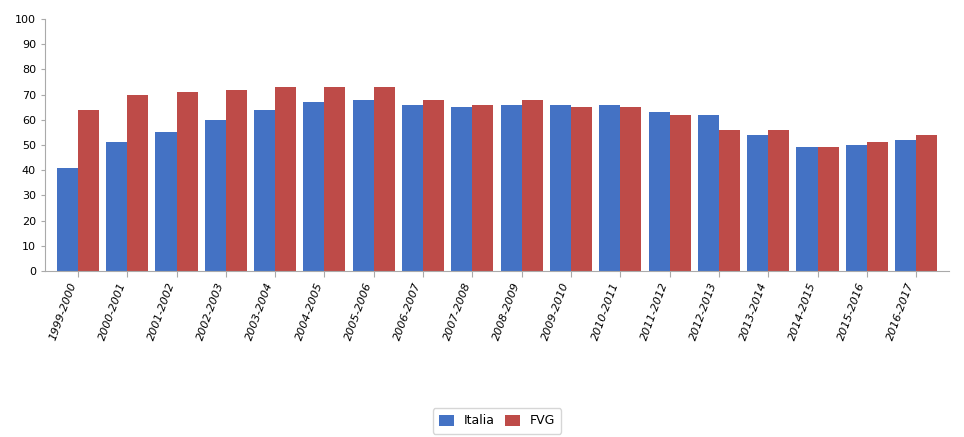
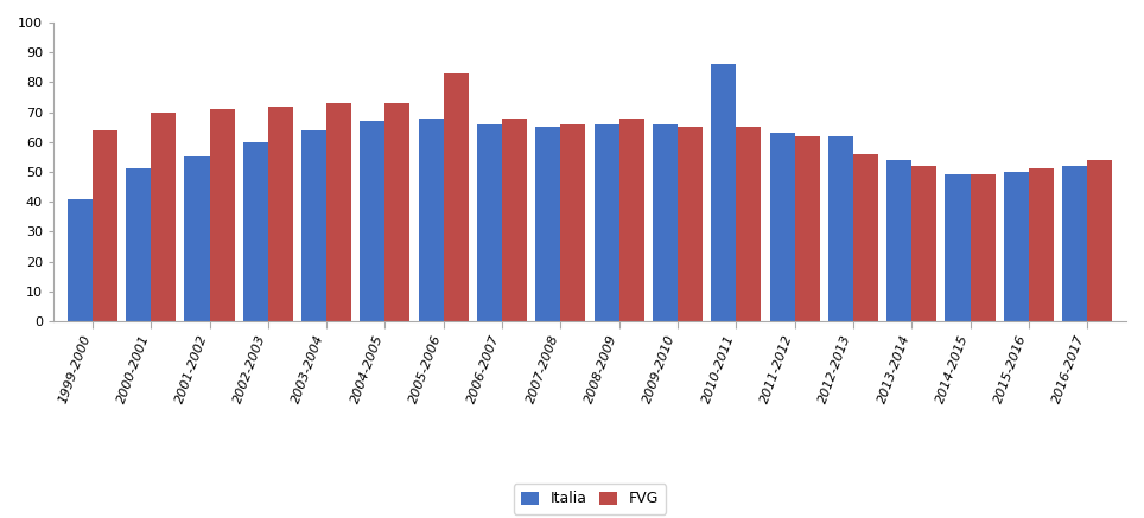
FVG/2005-2006: 73 -> 83
Italia/2010-2011: 66 -> 86
FVG/2013-2014: 56 -> 52
